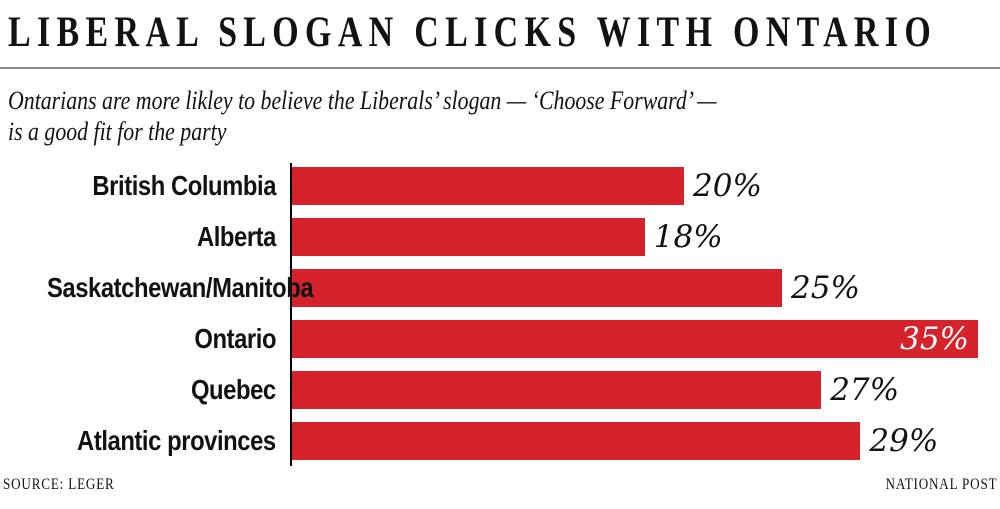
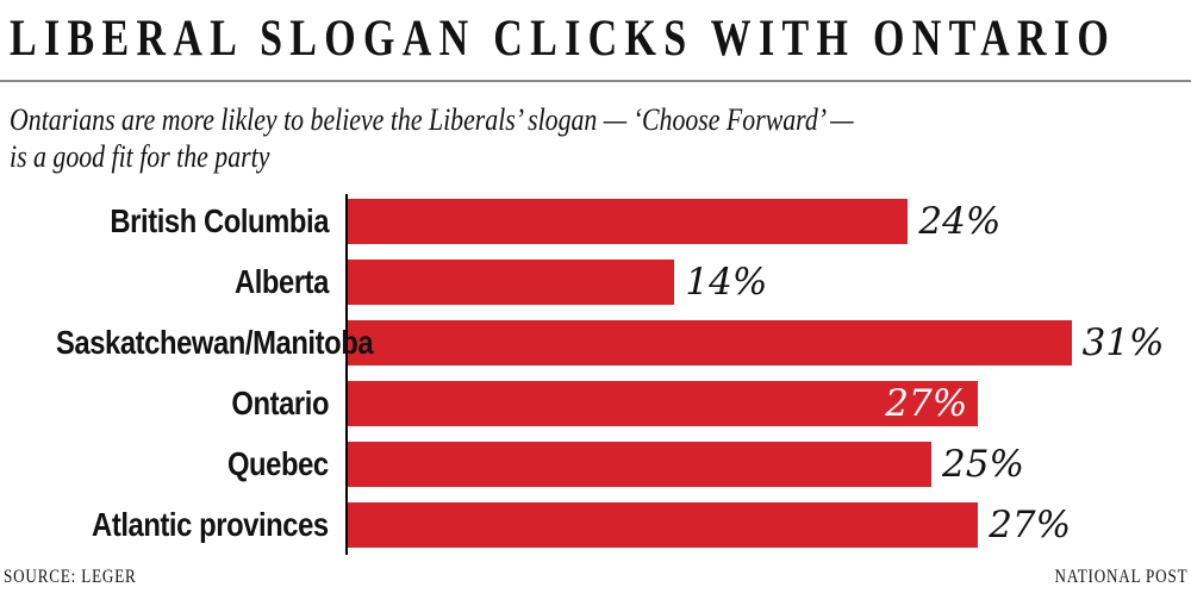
British Columbia: 20% -> 24%
Alberta: 18% -> 14%
Saskatchewan/Manitoba: 25% -> 31%
Ontario: 35% -> 27%
Quebec: 27% -> 25%
Atlantic provinces: 29% -> 27%
